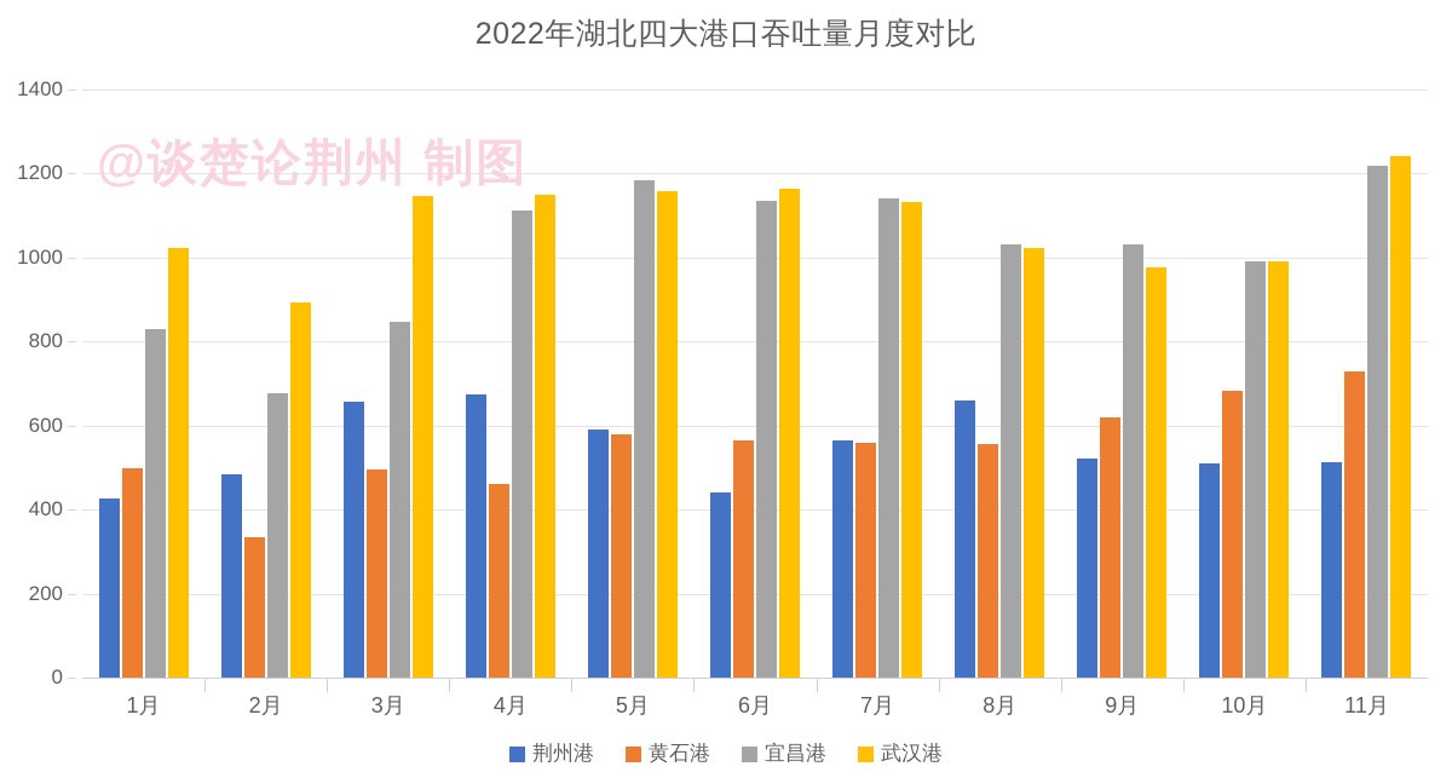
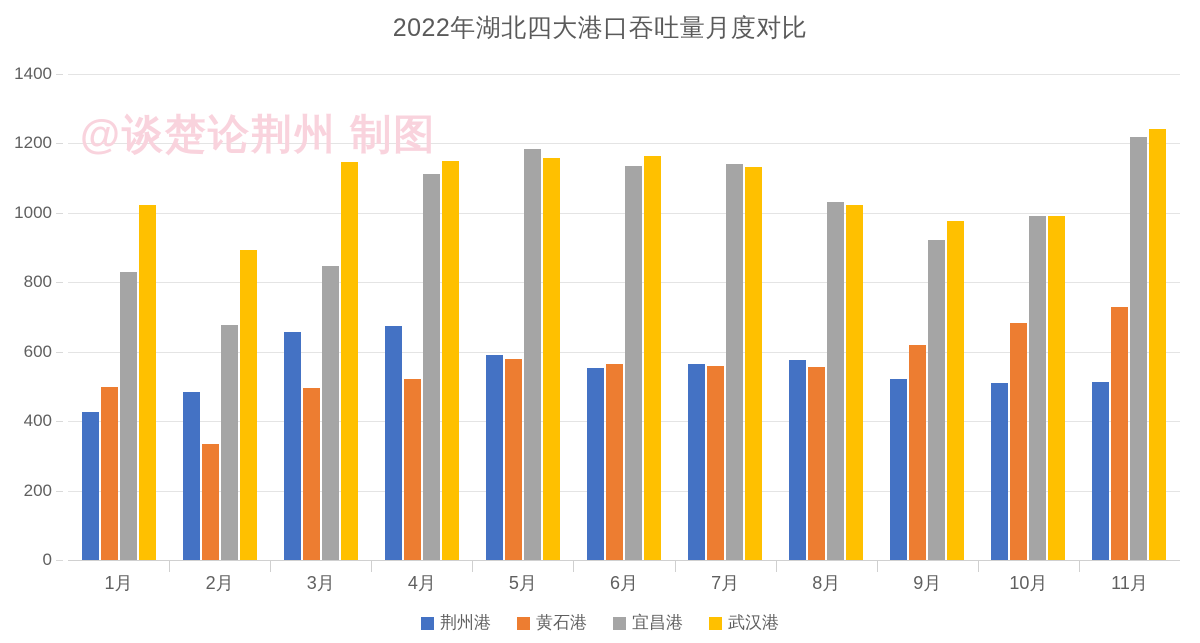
黄石港/4月: 460 -> 520
荆州港/6月: 440 -> 550
荆州港/8月: 660 -> 580
宜昌港/9月: 1030 -> 920
